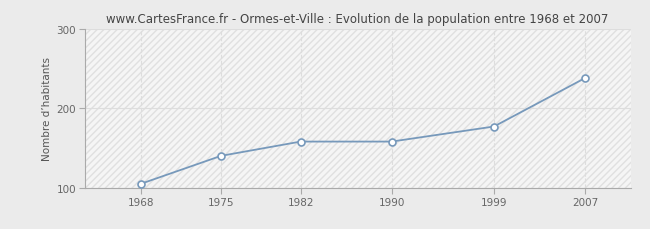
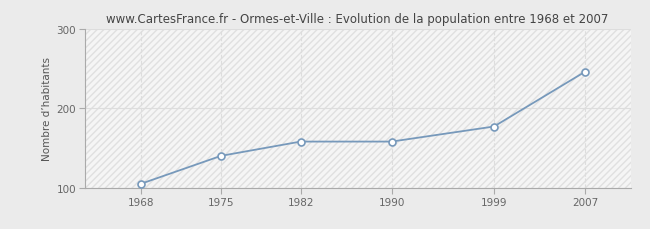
2007: 238 -> 246
